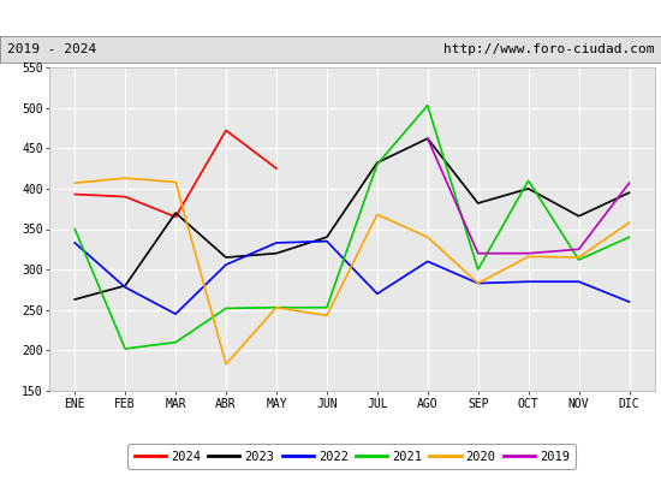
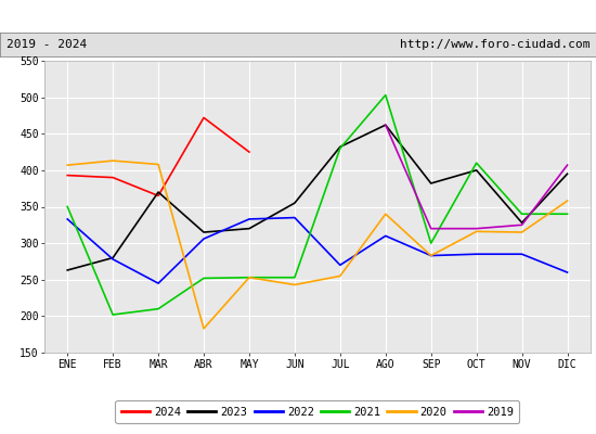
2023/JUN: 340 -> 355
2020/JUL: 368 -> 255
2023/NOV: 366 -> 328
2021/NOV: 312 -> 340
